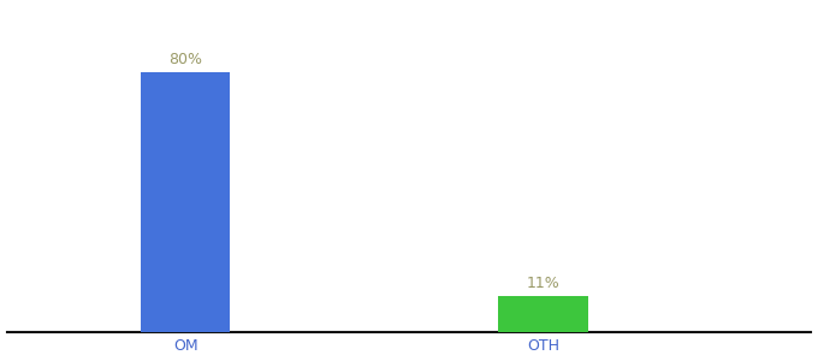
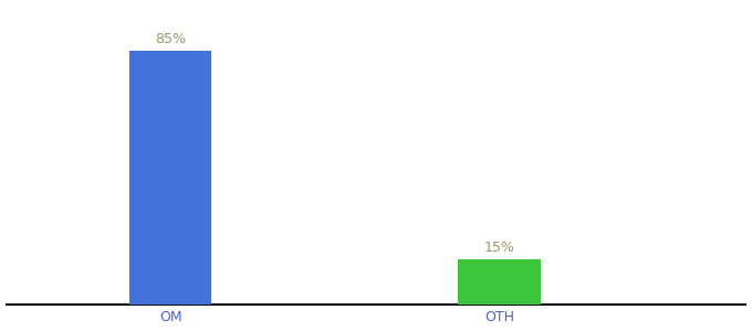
OM: 80% -> 85%
OTH: 11% -> 15%
